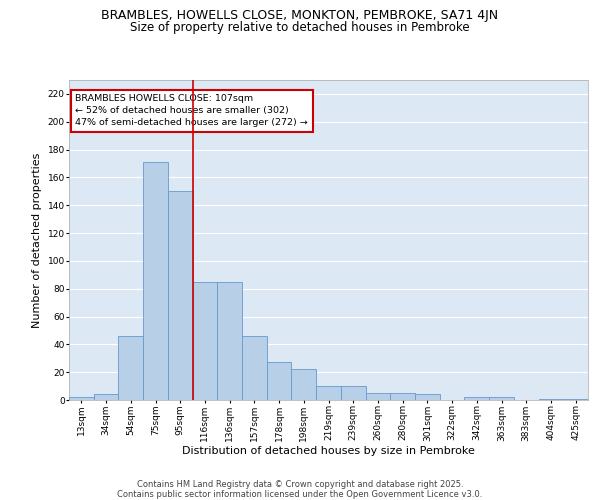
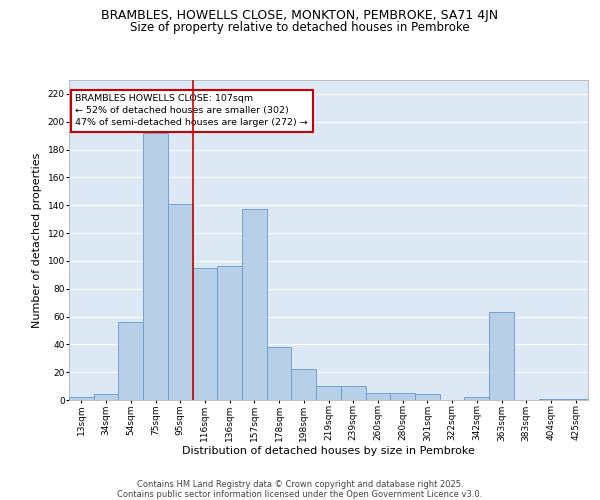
54sqm: 46 -> 56
75sqm: 171 -> 192
95sqm: 150 -> 141
116sqm: 85 -> 95
136sqm: 85 -> 96
157sqm: 46 -> 137
178sqm: 27 -> 38
363sqm: 2 -> 63
